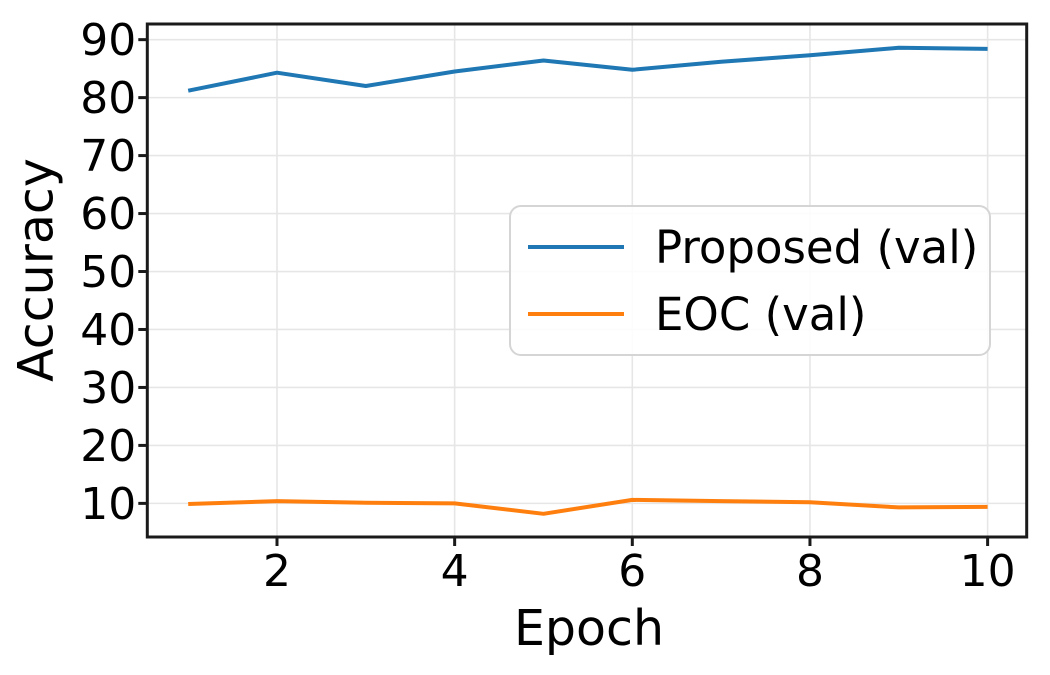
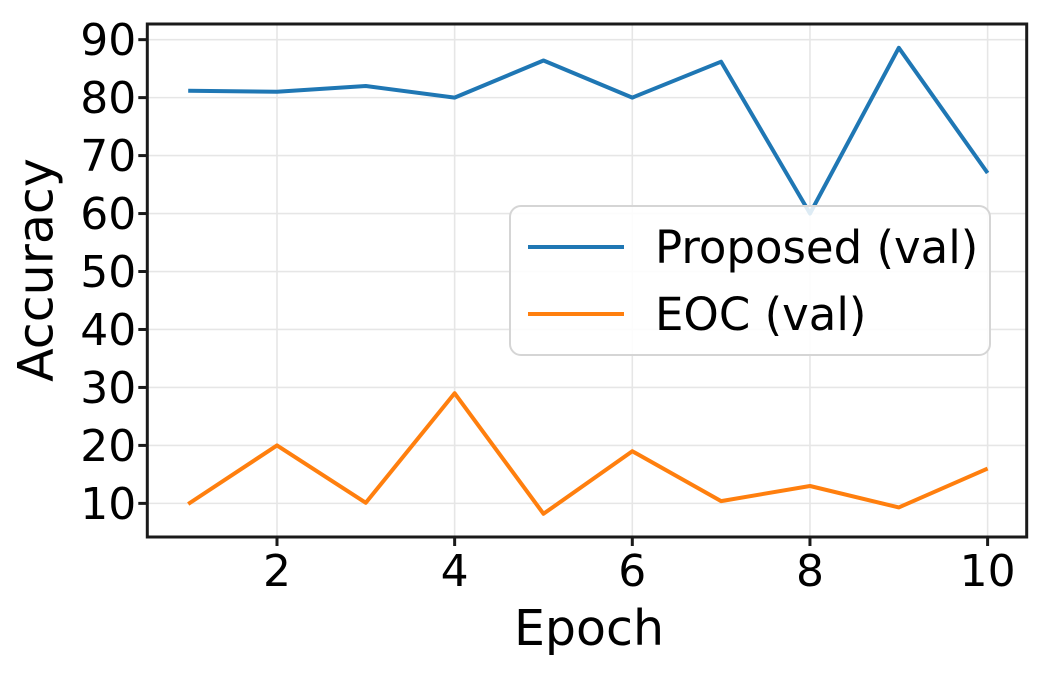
Proposed (val)/2: 84 -> 81
EOC (val)/2: 10 -> 20
Proposed (val)/4: 84 -> 80
EOC (val)/4: 10 -> 29
Proposed (val)/6: 85 -> 80
EOC (val)/6: 11 -> 19
Proposed (val)/8: 87 -> 60
EOC (val)/8: 10 -> 13
Proposed (val)/10: 88 -> 67
EOC (val)/10: 9 -> 16
